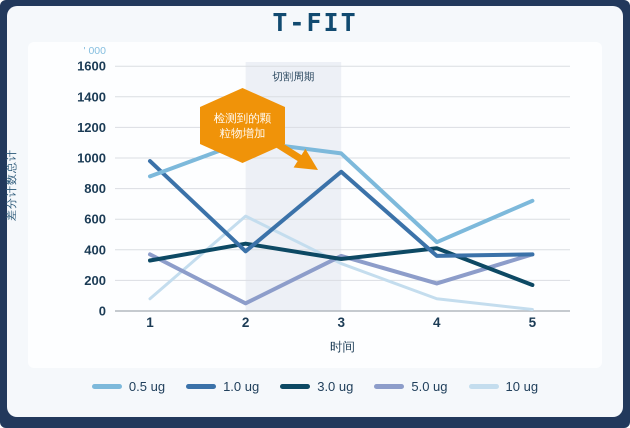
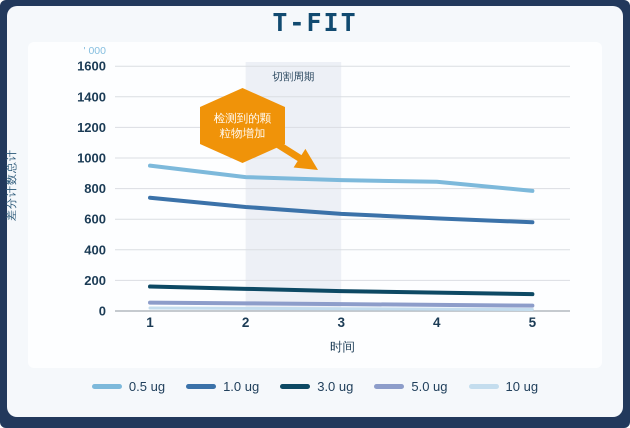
0.5 ug/1: 880 -> 950
1.0 ug/1: 980 -> 740
3.0 ug/1: 330 -> 160
5.0 ug/1: 370 -> 60
10 ug/1: 80 -> 20
0.5 ug/2: 1110 -> 880
1.0 ug/2: 390 -> 680
3.0 ug/2: 440 -> 140
10 ug/2: 620 -> 20
0.5 ug/3: 1030 -> 860
1.0 ug/3: 910 -> 640
3.0 ug/3: 340 -> 130
5.0 ug/3: 360 -> 40
10 ug/3: 310 -> 20
0.5 ug/4: 450 -> 840
1.0 ug/4: 360 -> 600
3.0 ug/4: 410 -> 120
5.0 ug/4: 180 -> 40
10 ug/4: 80 -> 10
0.5 ug/5: 720 -> 780
1.0 ug/5: 370 -> 580
3.0 ug/5: 170 -> 110
5.0 ug/5: 370 -> 40
